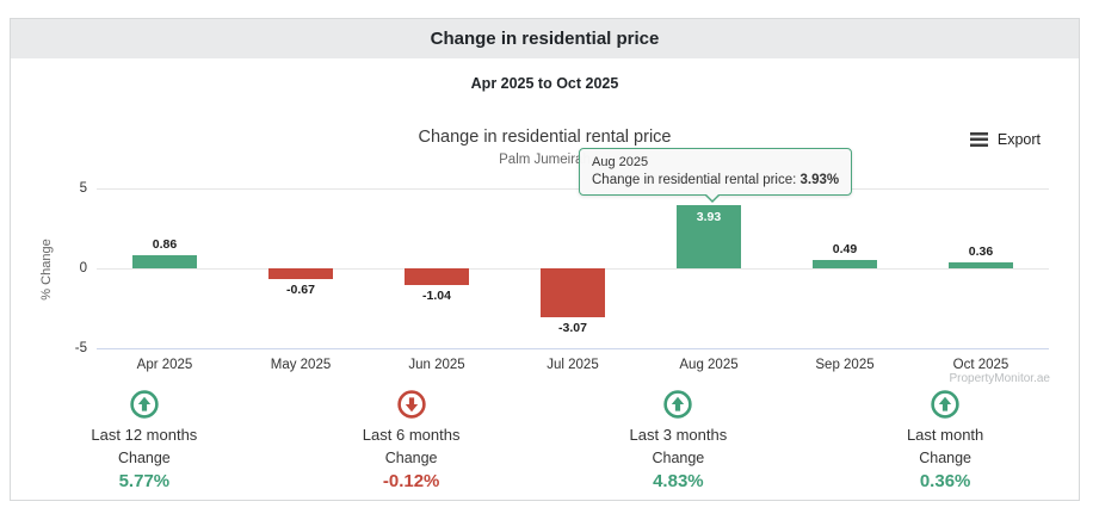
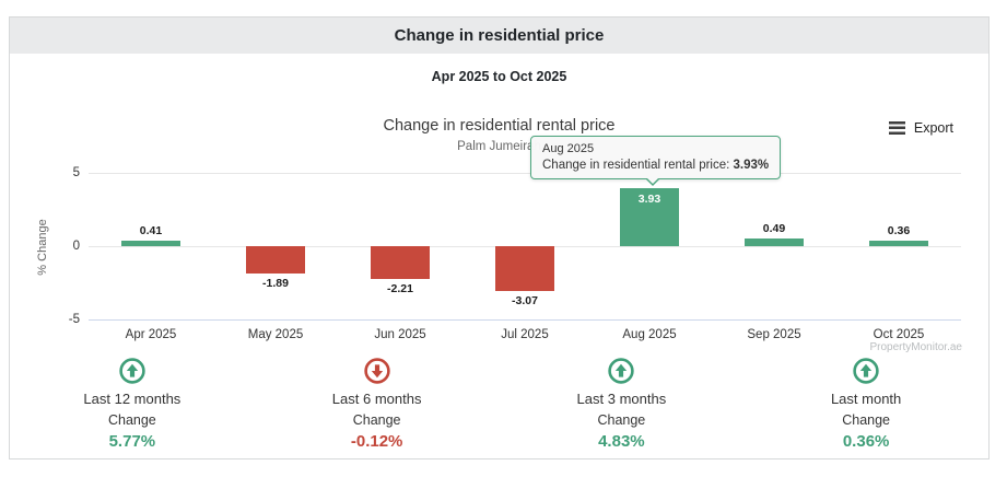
Apr 2025: 0.86 -> 0.41
May 2025: -0.67 -> -1.89
Jun 2025: -1.04 -> -2.21
